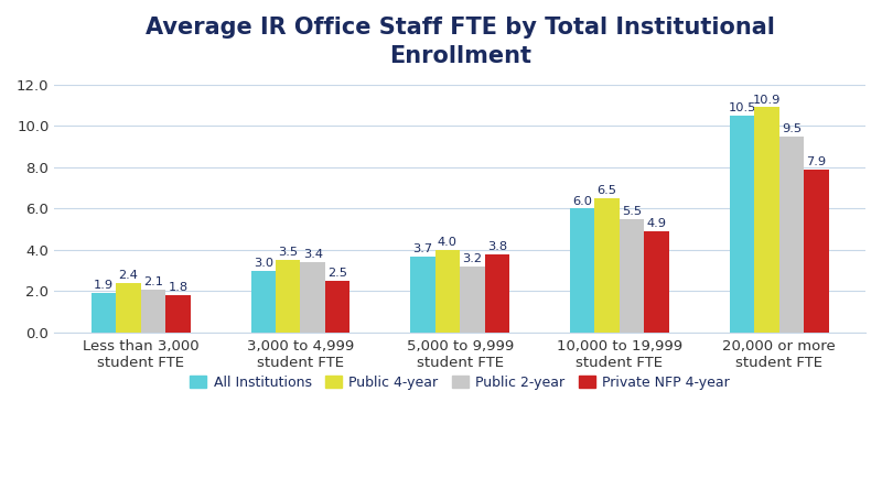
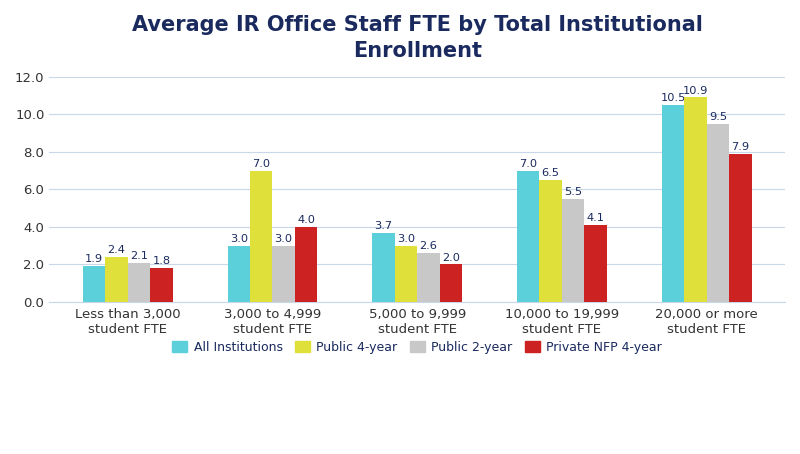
Public 4-year/3,000 to 4,999 student FTE: 3.5 -> 7.0
Public 2-year/3,000 to 4,999 student FTE: 3.4 -> 3.0
Private NFP 4-year/3,000 to 4,999 student FTE: 2.5 -> 4.0
Public 4-year/5,000 to 9,999 student FTE: 4.0 -> 3.0
Public 2-year/5,000 to 9,999 student FTE: 3.2 -> 2.6
Private NFP 4-year/5,000 to 9,999 student FTE: 3.8 -> 2.0
All Institutions/10,000 to 19,999 student FTE: 6.0 -> 7.0
Private NFP 4-year/10,000 to 19,999 student FTE: 4.9 -> 4.1
